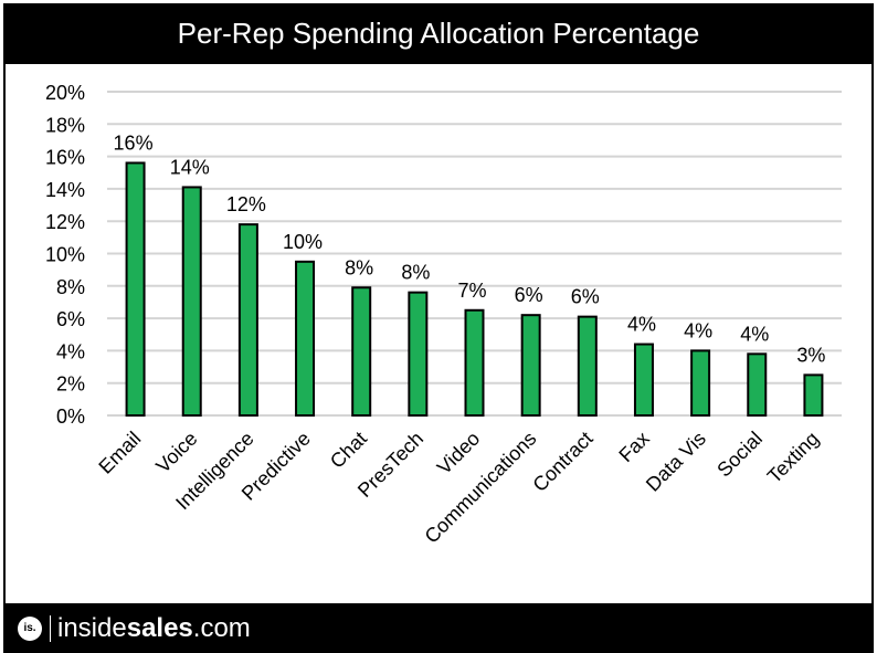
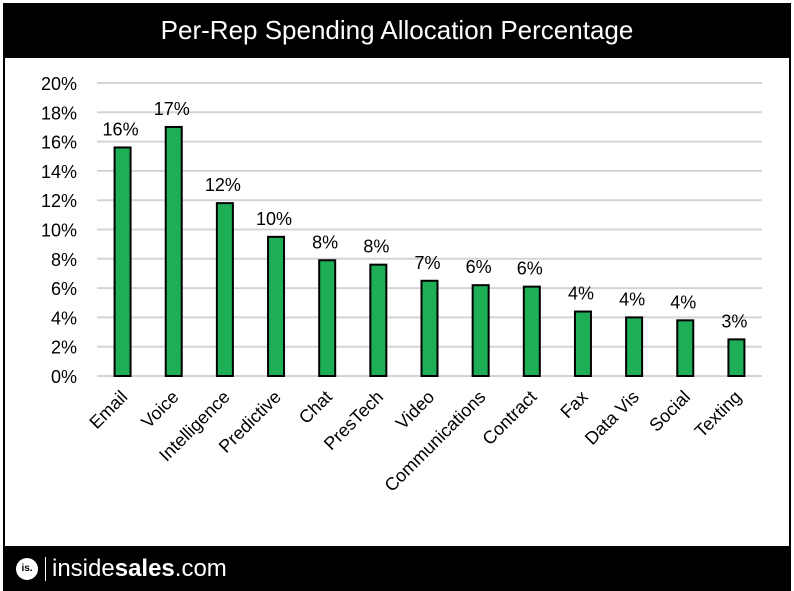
Voice: 14% -> 17%
